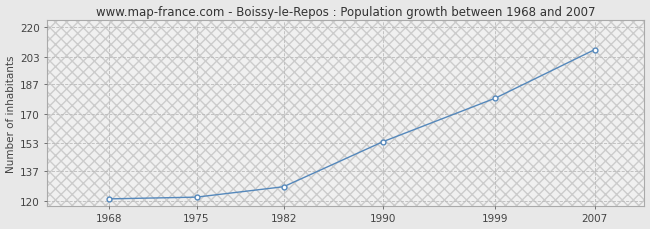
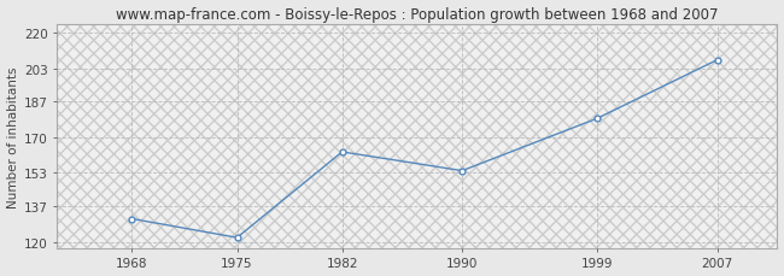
1968: 121 -> 131
1982: 128 -> 163
